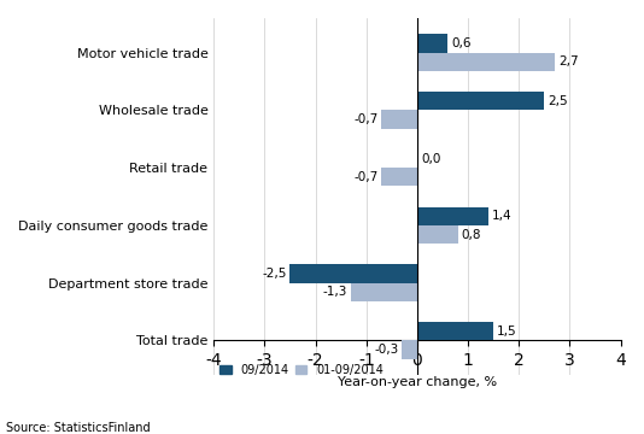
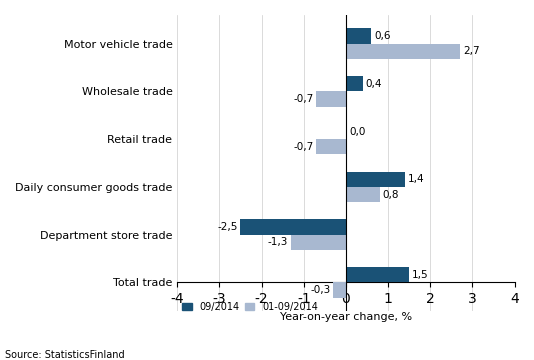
09/2014/Wholesale trade: 2,5 -> 0,4
